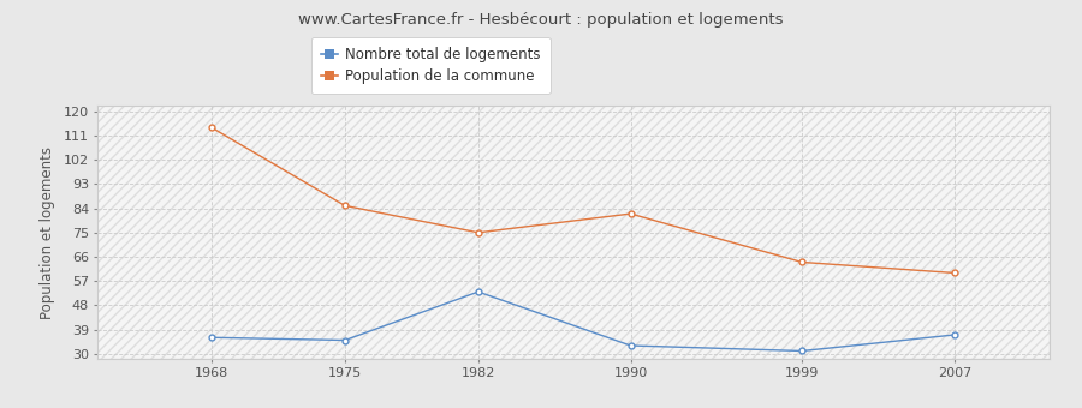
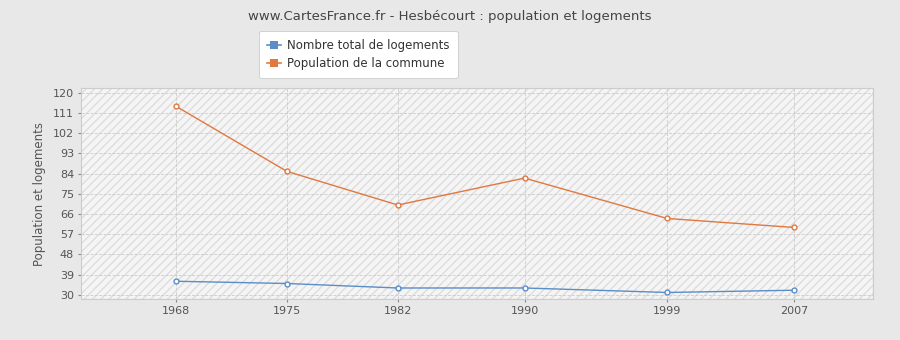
Nombre total de logements/1982: 53 -> 33
Population de la commune/1982: 75 -> 70
Nombre total de logements/2007: 37 -> 32
